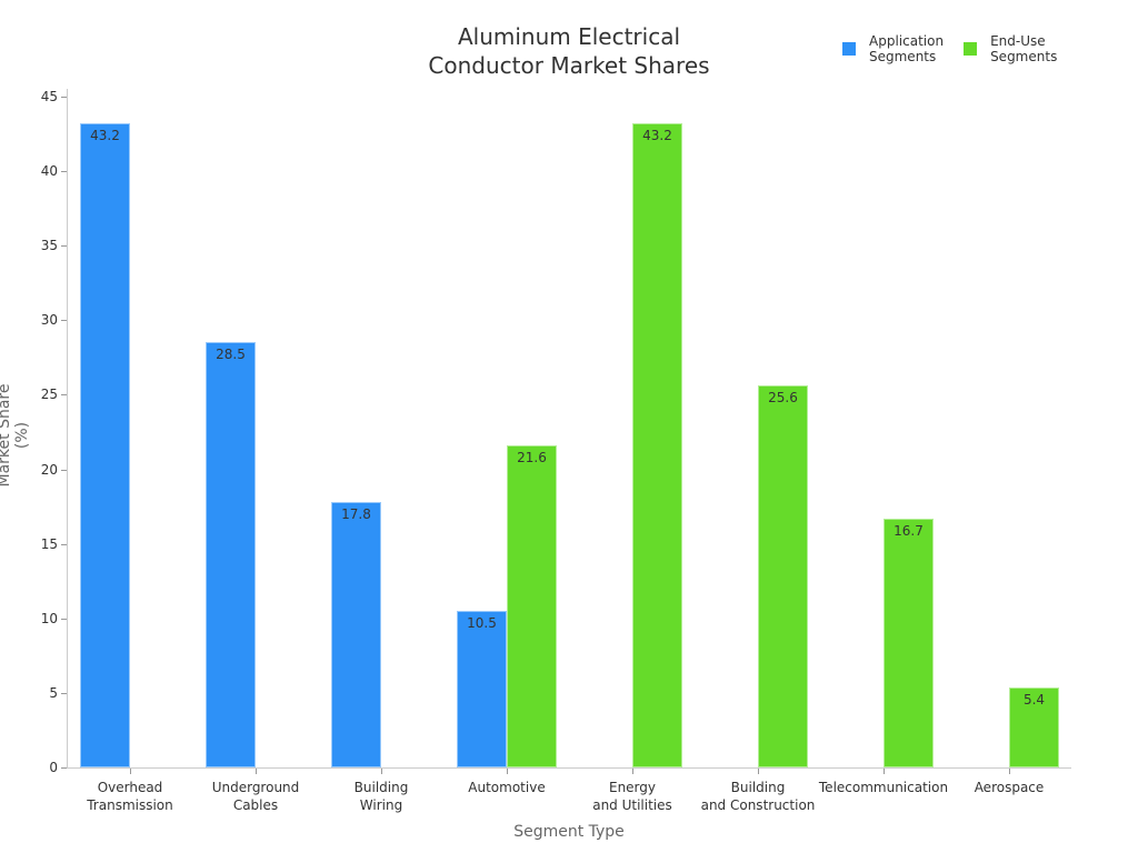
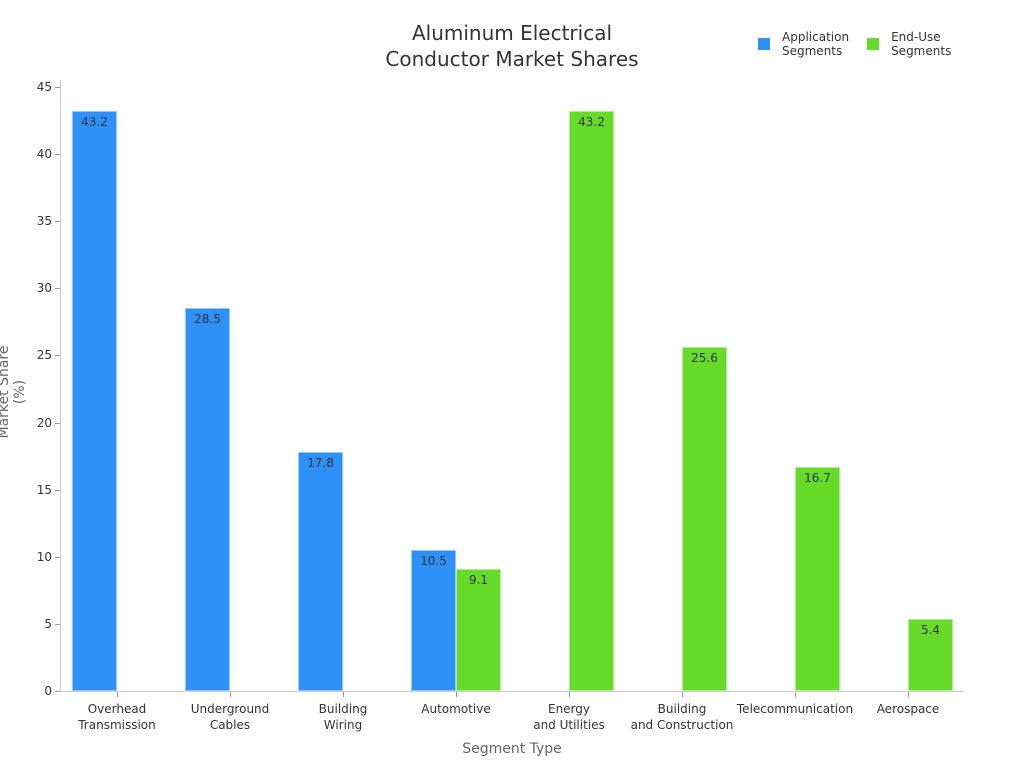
End-Use Segments/Automotive: 21.6 -> 9.1
